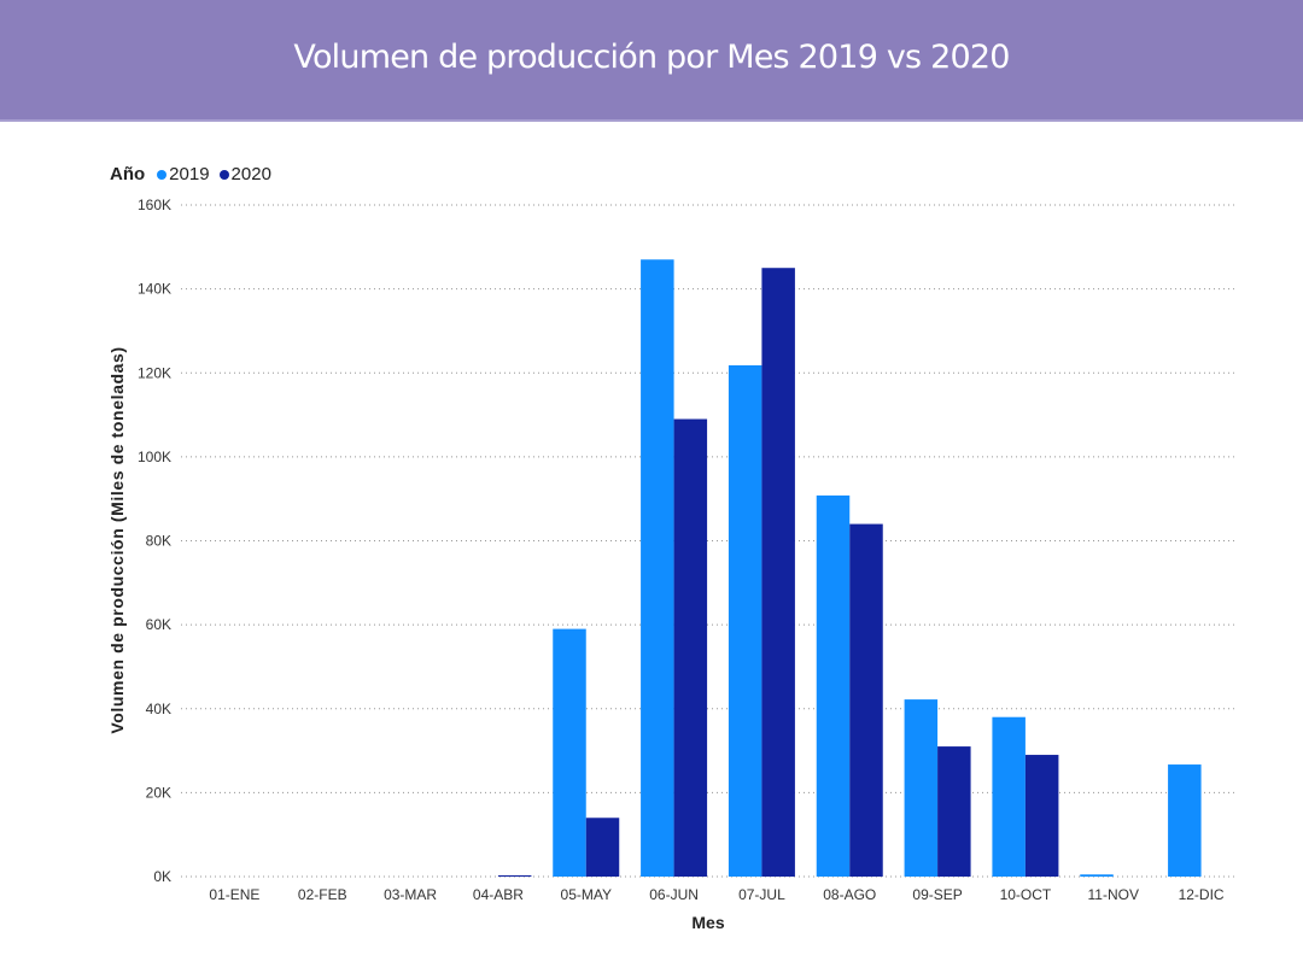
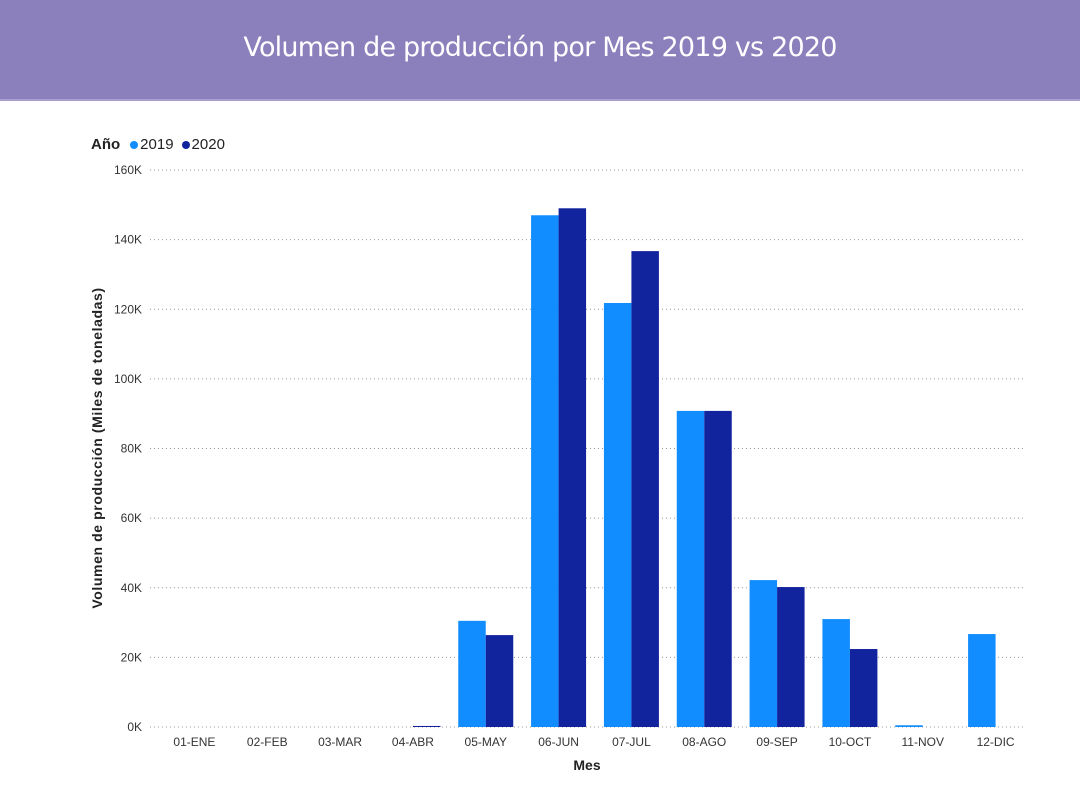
2019/05-MAY: 59K -> 30K
2020/05-MAY: 14K -> 26K
2020/06-JUN: 109K -> 149K
2020/07-JUL: 145K -> 137K
2020/08-AGO: 84K -> 91K
2020/09-SEP: 31K -> 40K
2019/10-OCT: 38K -> 31K
2020/10-OCT: 29K -> 22K
